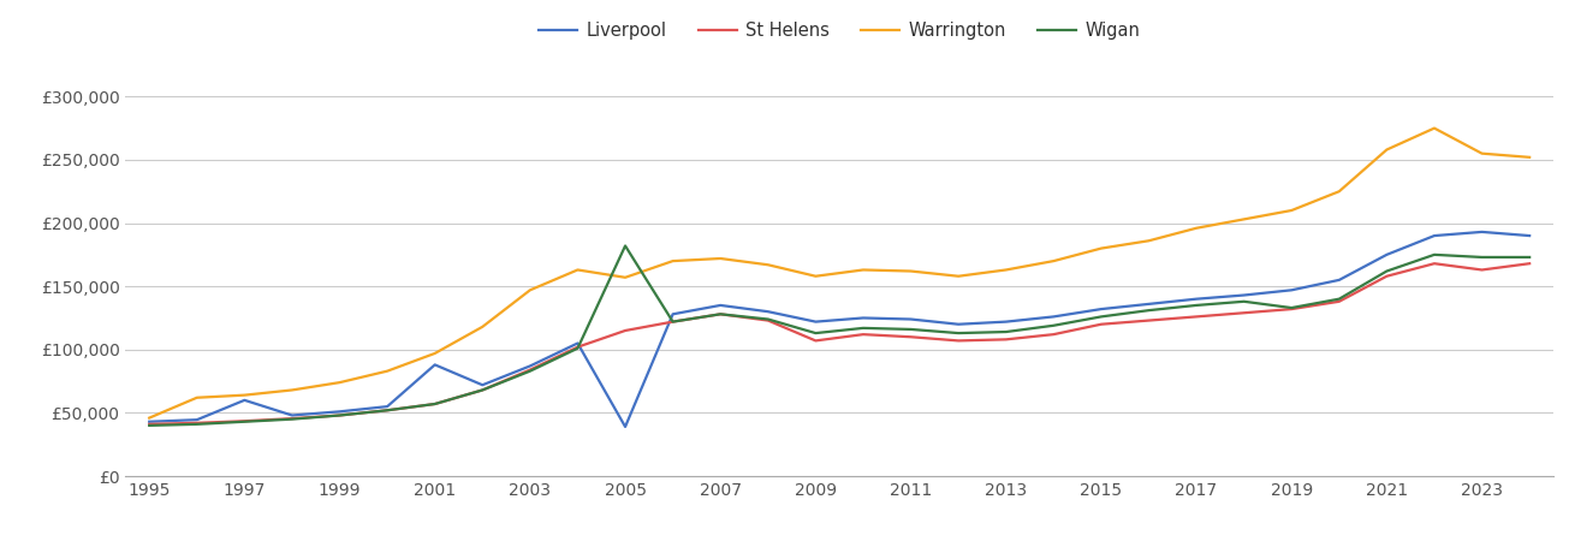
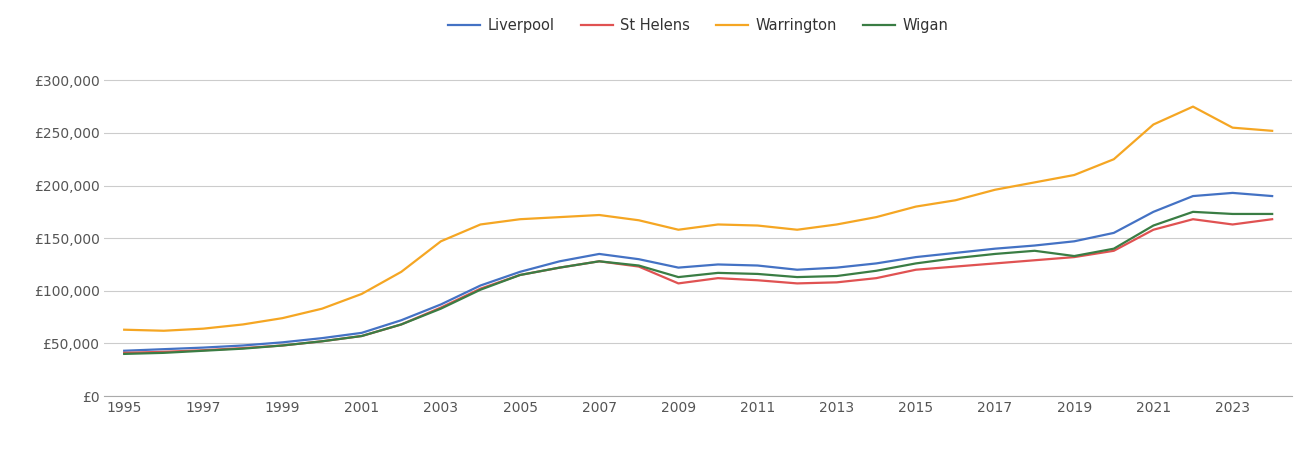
Warrington/1995: £46,000 -> £63,000
Liverpool/1997: £60,000 -> £46,000
Liverpool/2001: £88,000 -> £60,000
Liverpool/2005: £39,000 -> £118,000
Warrington/2005: £157,000 -> £168,000
Wigan/2005: £182,000 -> £115,000
